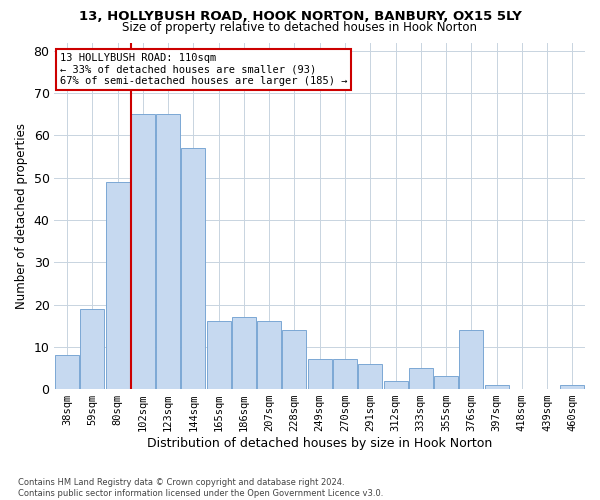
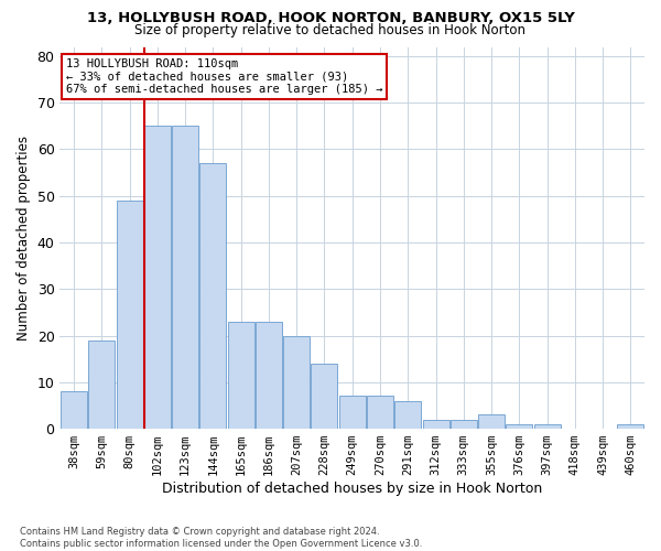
165sqm: 16 -> 23
186sqm: 17 -> 23
207sqm: 16 -> 20
333sqm: 5 -> 2
376sqm: 14 -> 1
